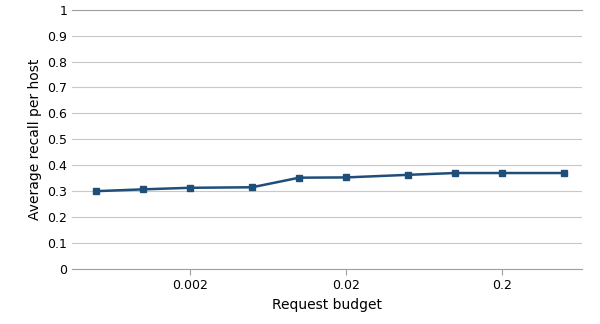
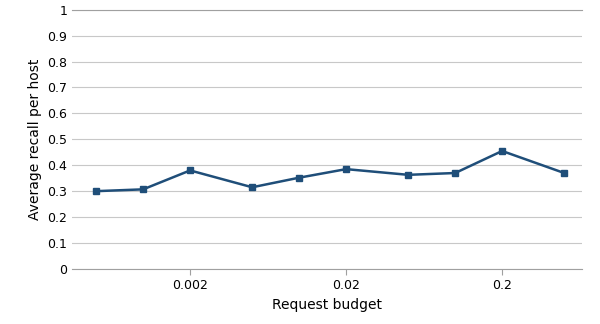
0.002: 0.313 -> 0.380
0.02: 0.353 -> 0.385
0.2: 0.370 -> 0.455
